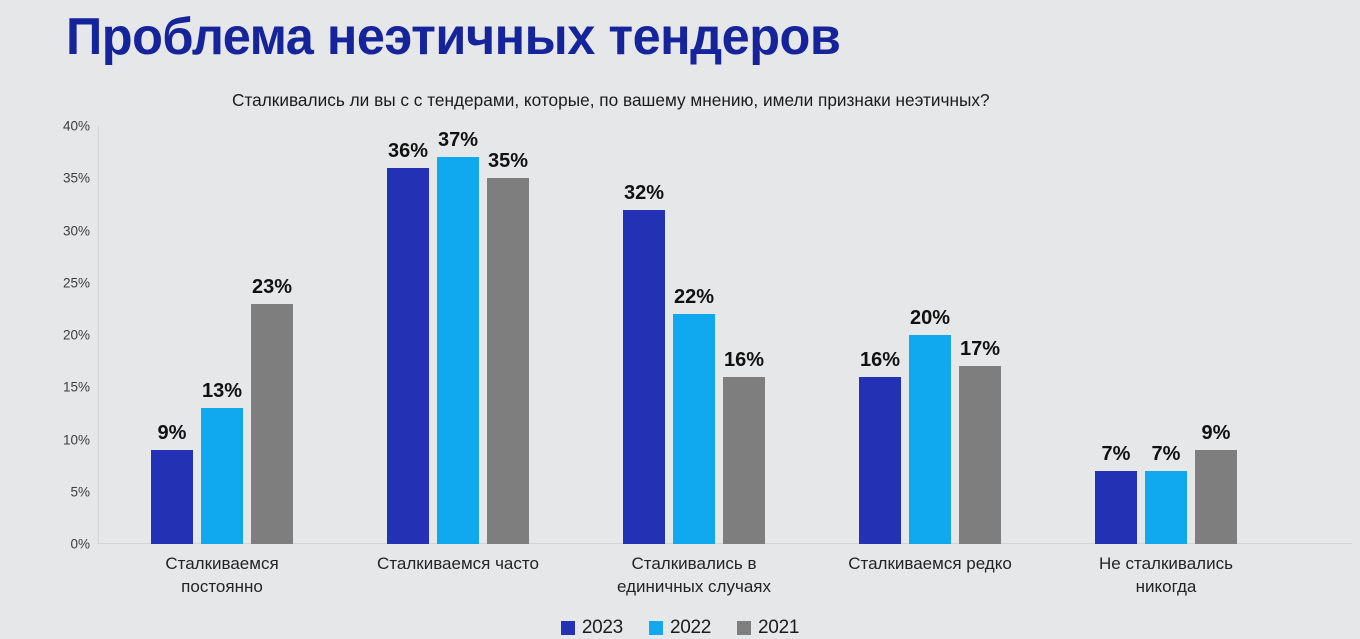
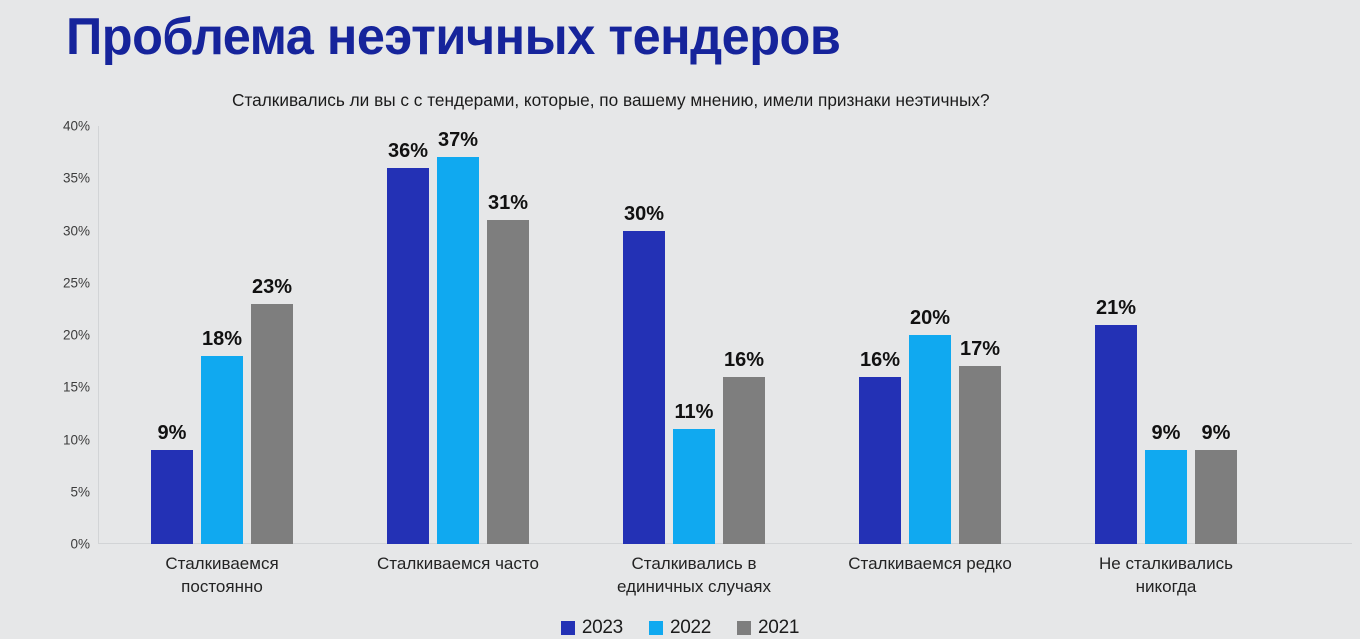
2022/Сталкиваемся постоянно: 13% -> 18%
2021/Сталкиваемся часто: 35% -> 31%
2023/Сталкивались в единичных случаях: 32% -> 30%
2022/Сталкивались в единичных случаях: 22% -> 11%
2023/Не сталкивались никогда: 7% -> 21%
2022/Не сталкивались никогда: 7% -> 9%
